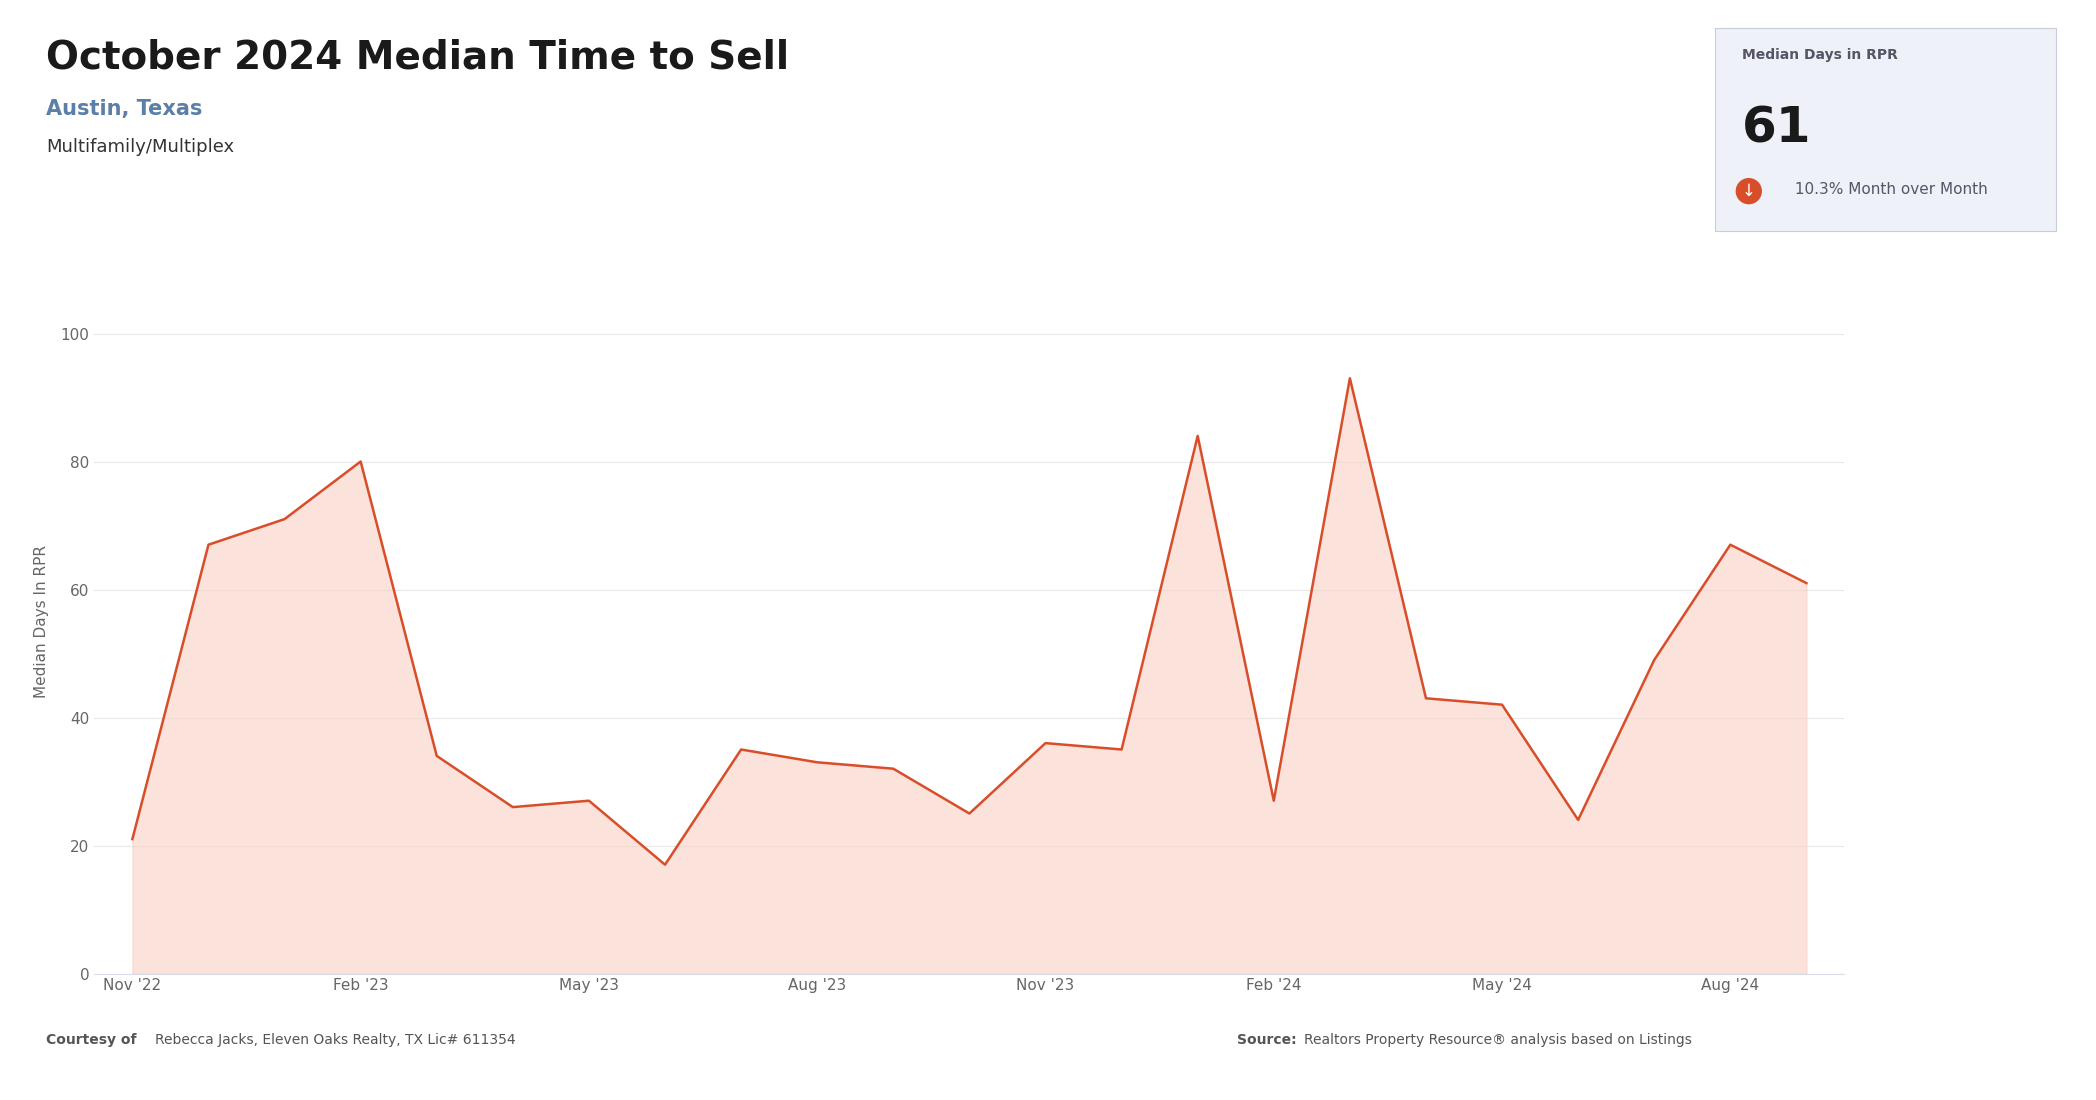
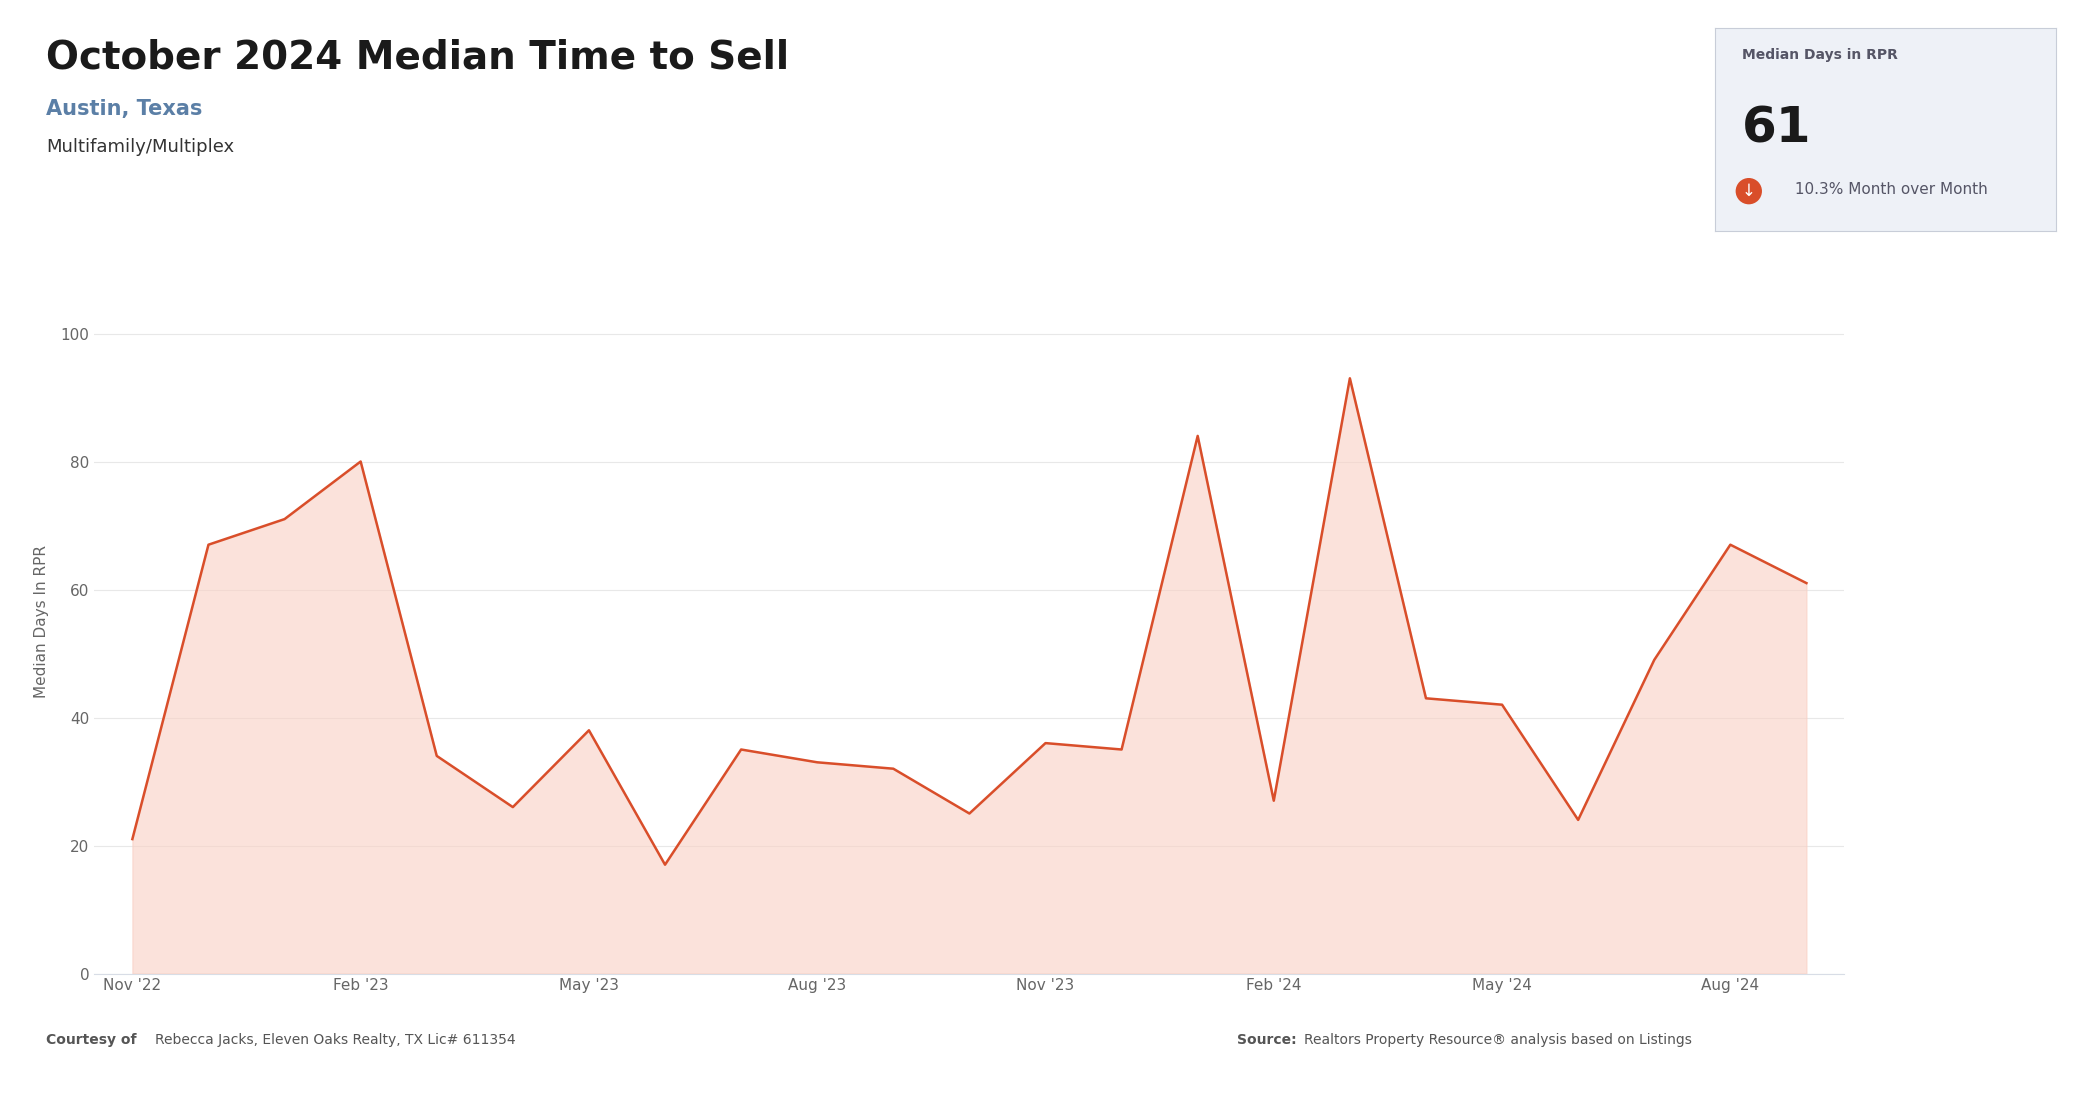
May '23: 27 -> 38
